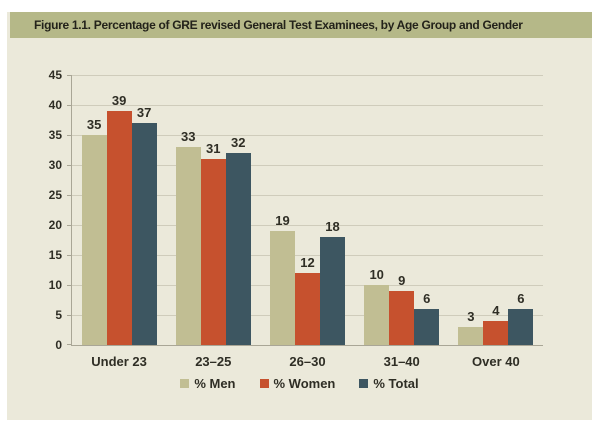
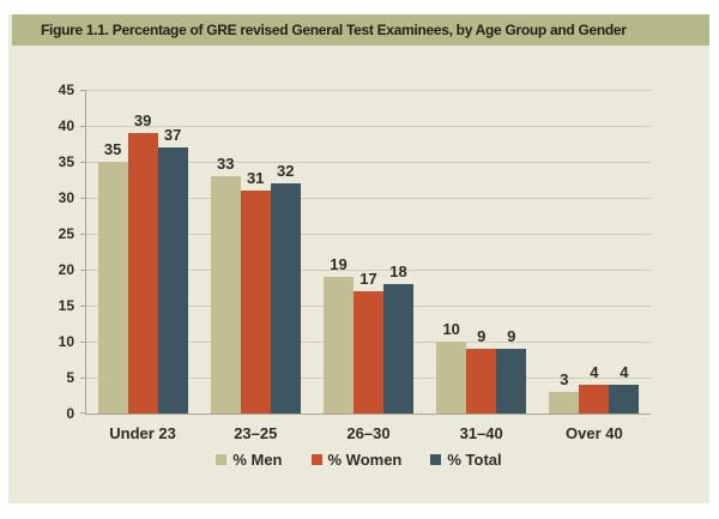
% Women/26–30: 12 -> 17
% Total/31–40: 6 -> 9
% Total/Over 40: 6 -> 4
